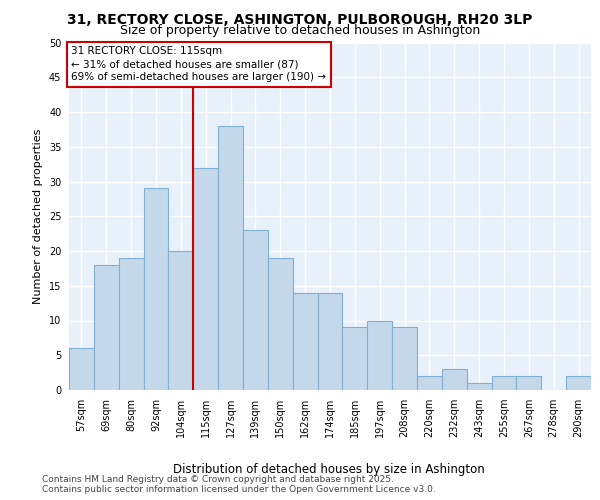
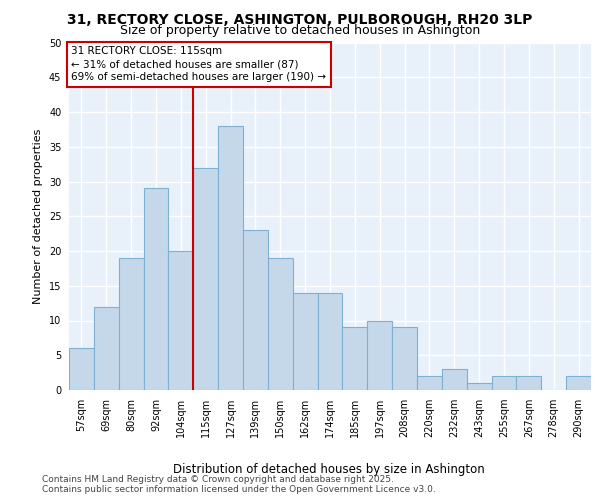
69sqm: 18 -> 12
